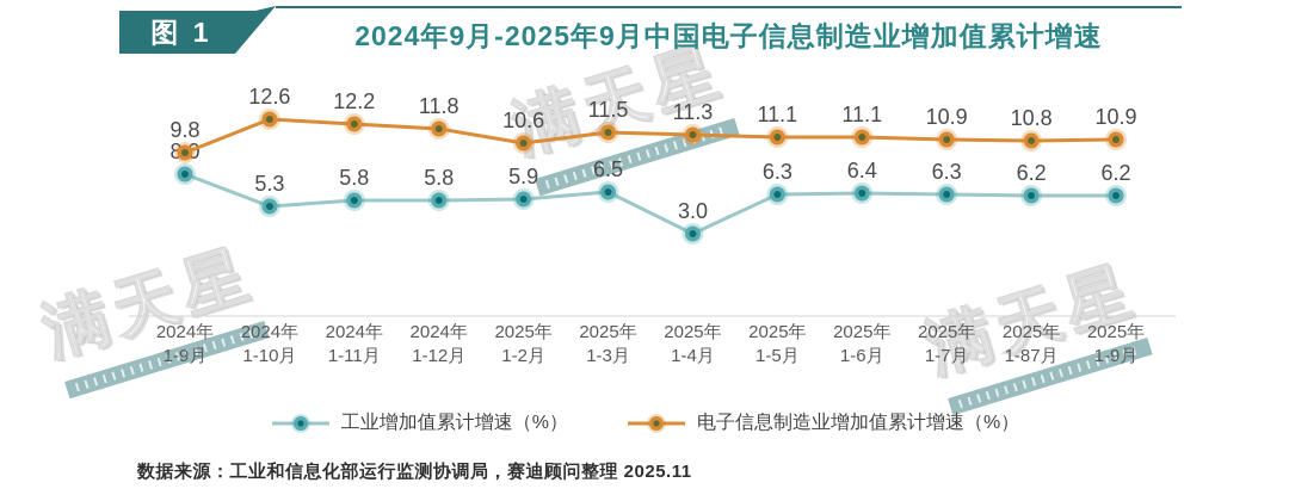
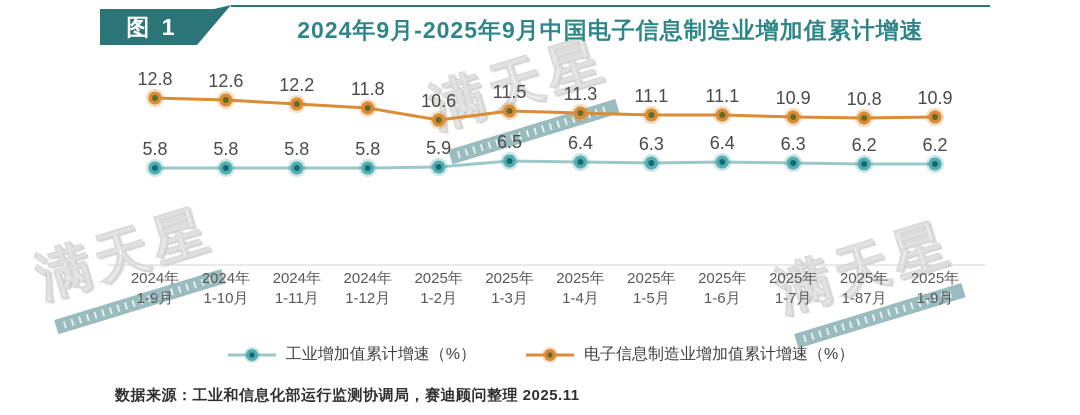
工业增加值累计增速（%）/2024年 1-9月: 8.0 -> 5.8
电子信息制造业增加值累计增速（%）/2024年 1-9月: 9.8 -> 12.8
工业增加值累计增速（%）/2024年 1-10月: 5.3 -> 5.8
工业增加值累计增速（%）/2025年 1-4月: 3.0 -> 6.4
